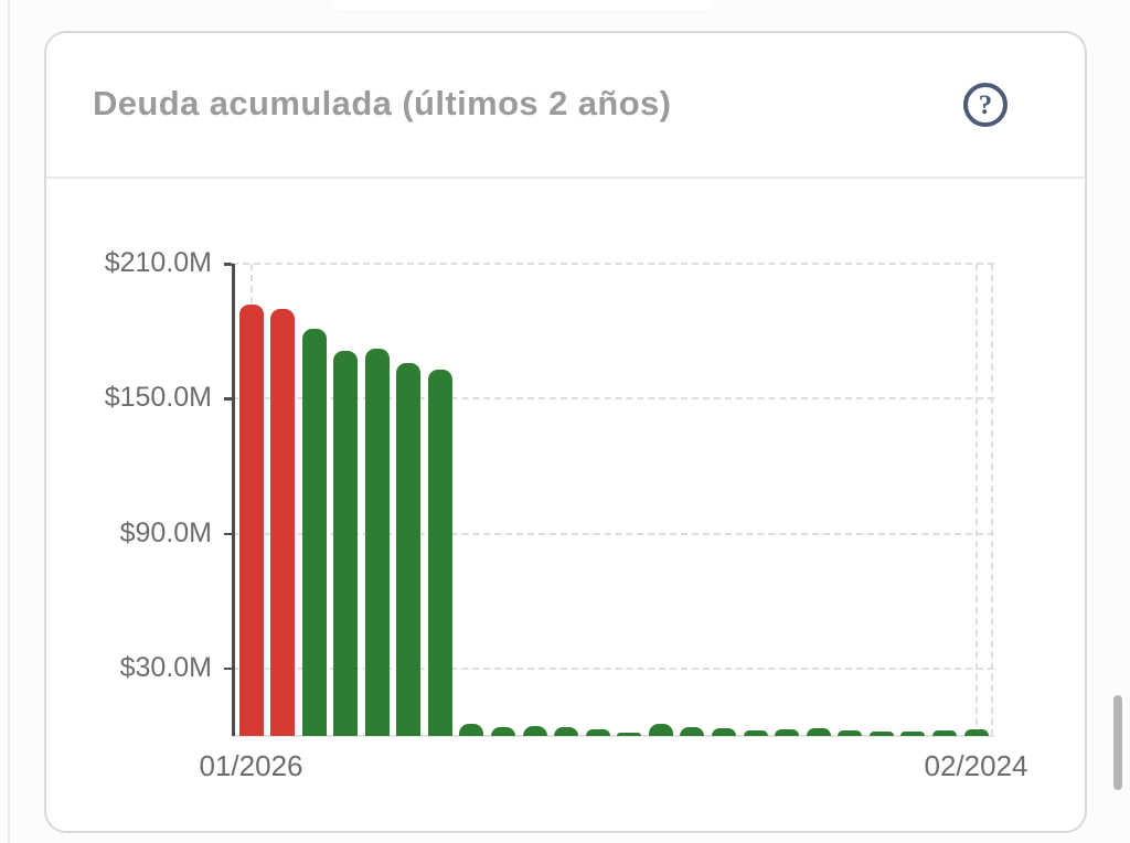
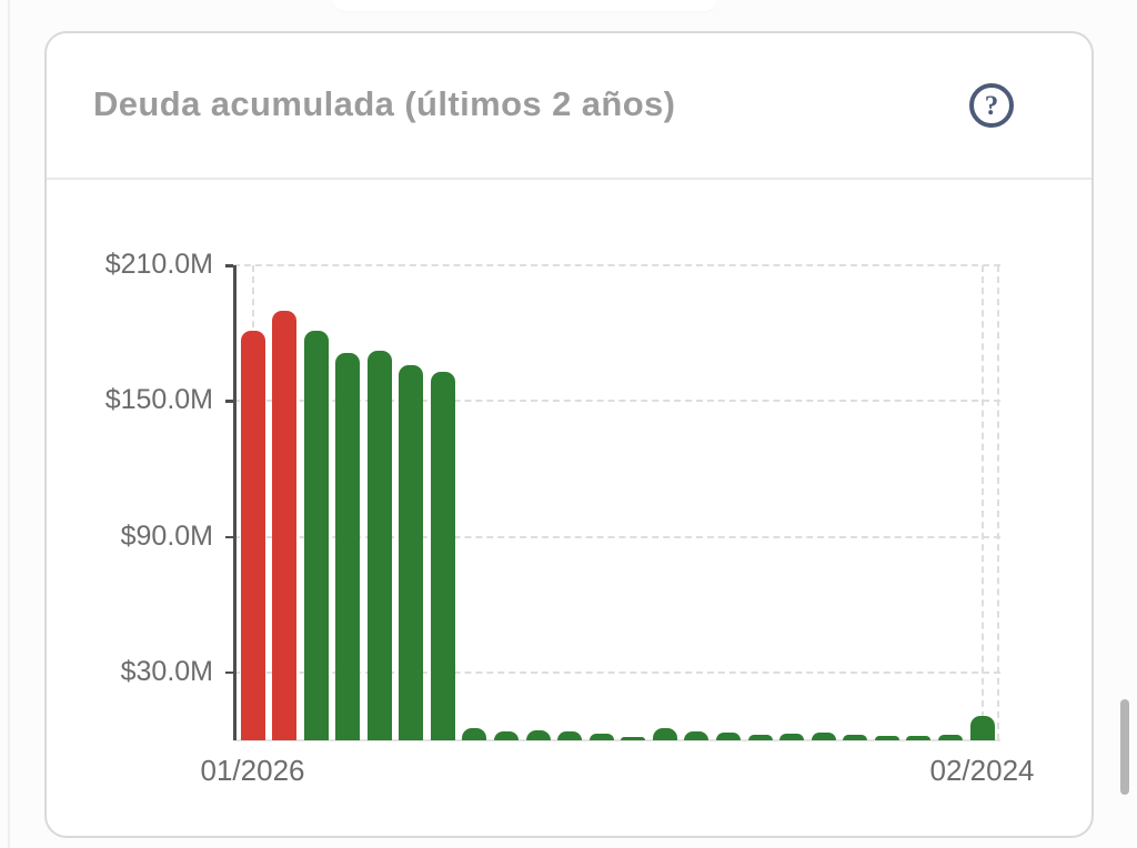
01/2026: $192M -> $181M
02/2024: $3M -> $11M
